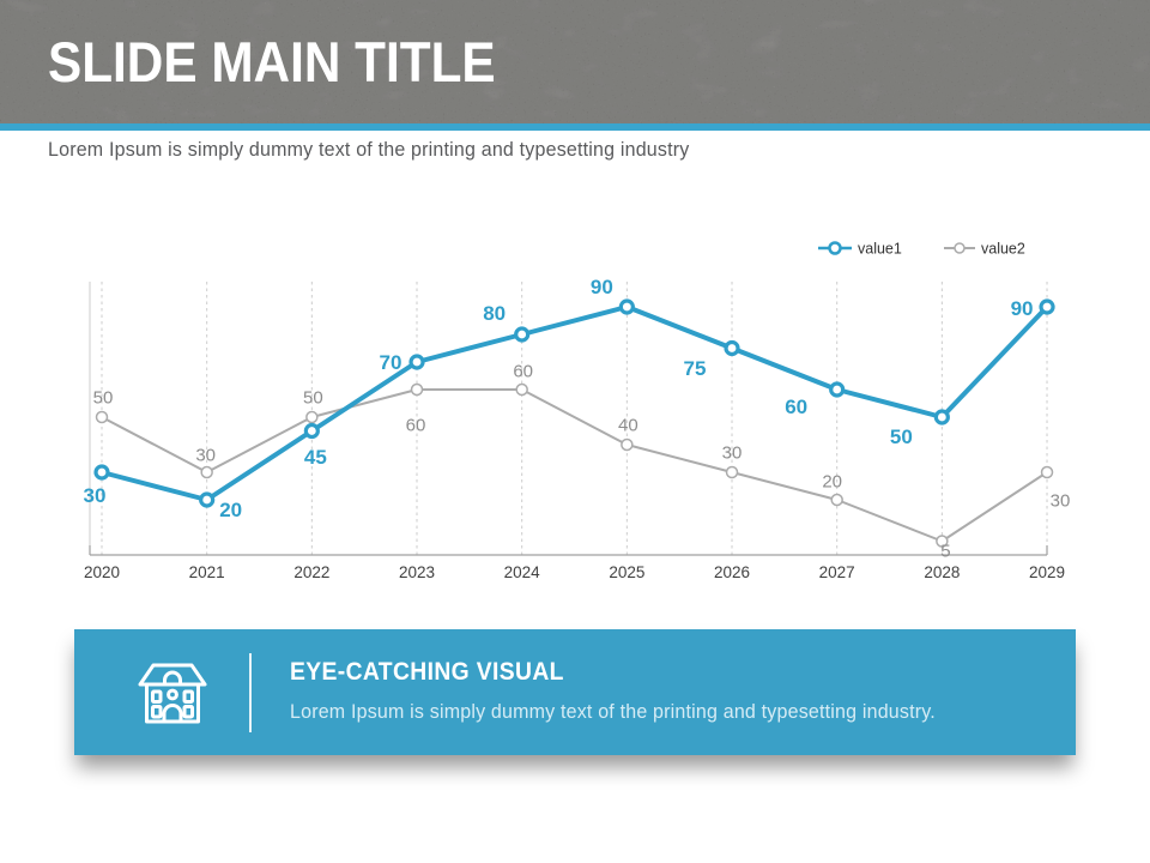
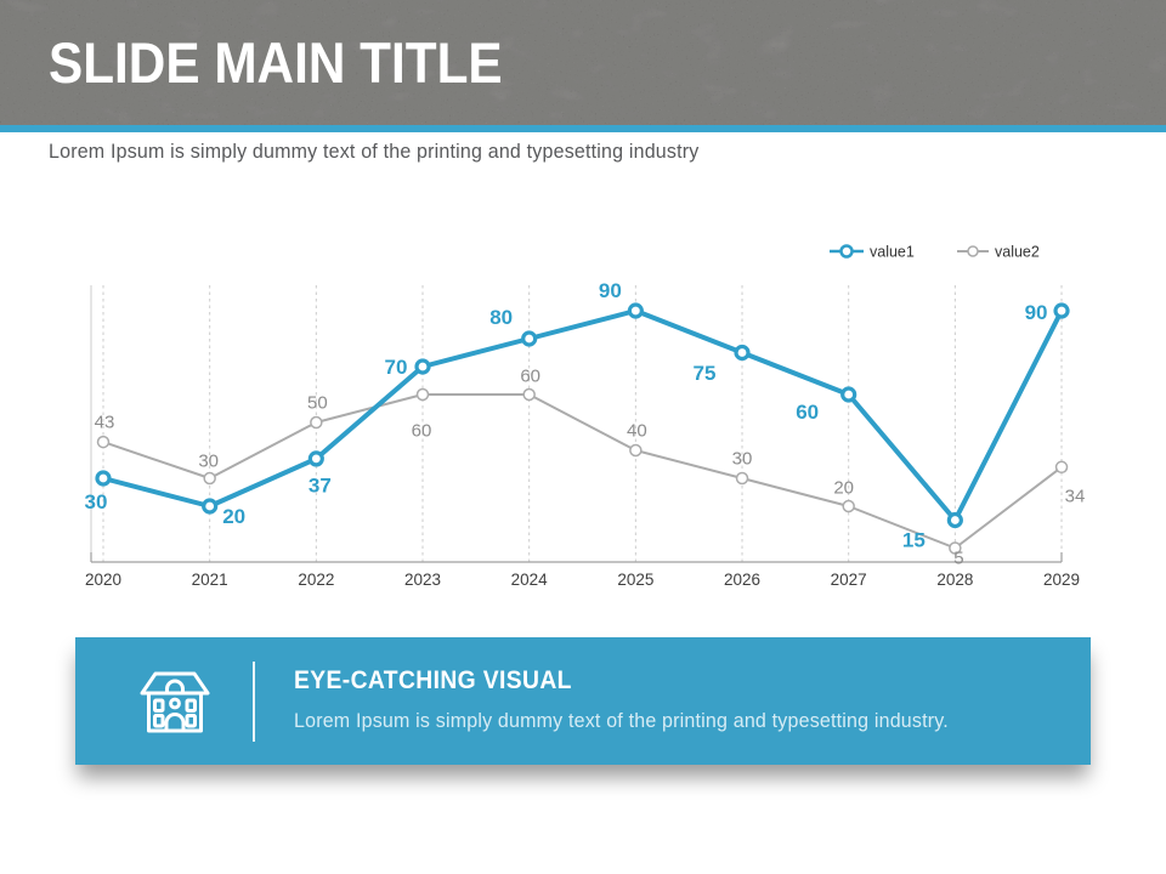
value2/2020: 50 -> 43
value1/2022: 45 -> 37
value1/2028: 50 -> 15
value2/2029: 30 -> 34
